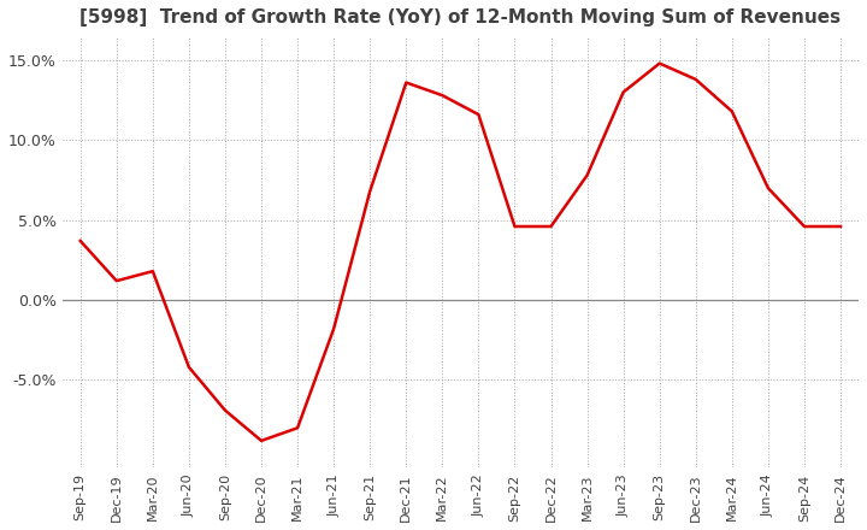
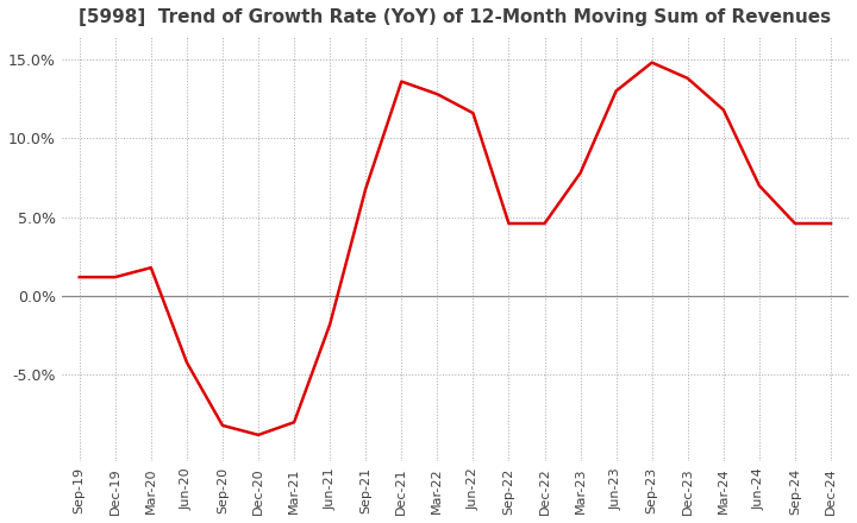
Sep-19: 3.7% -> 1.2%
Sep-20: -6.9% -> -8.2%
